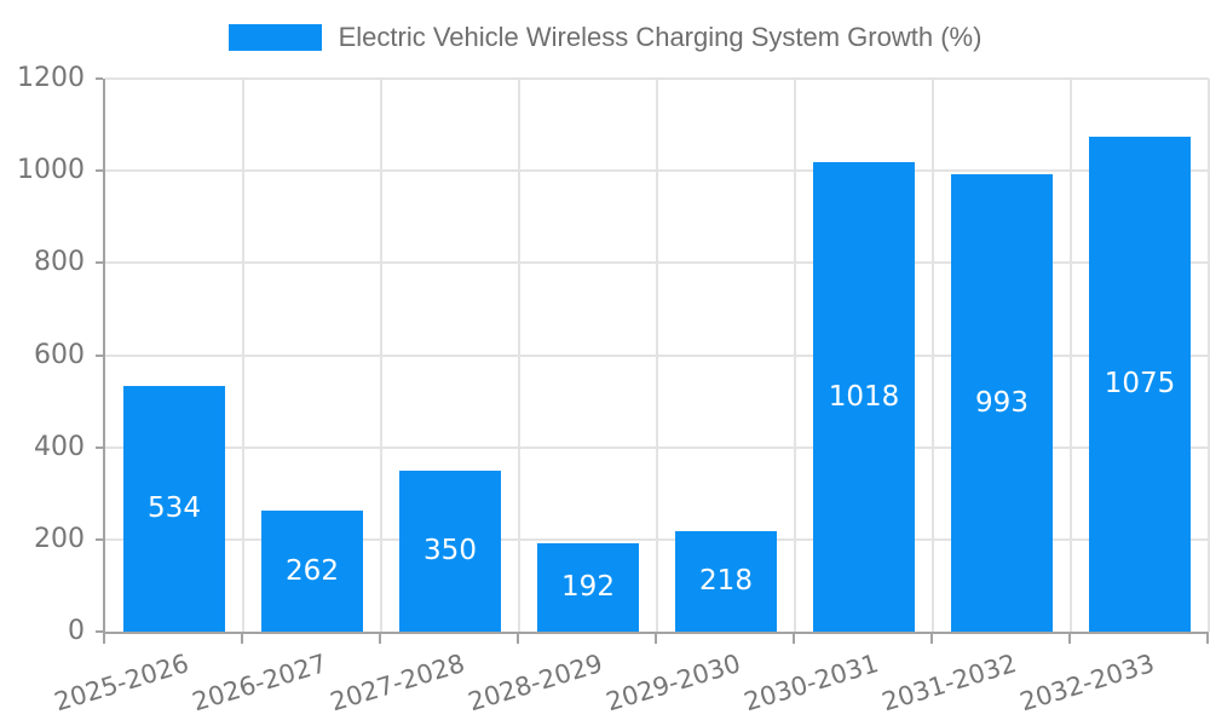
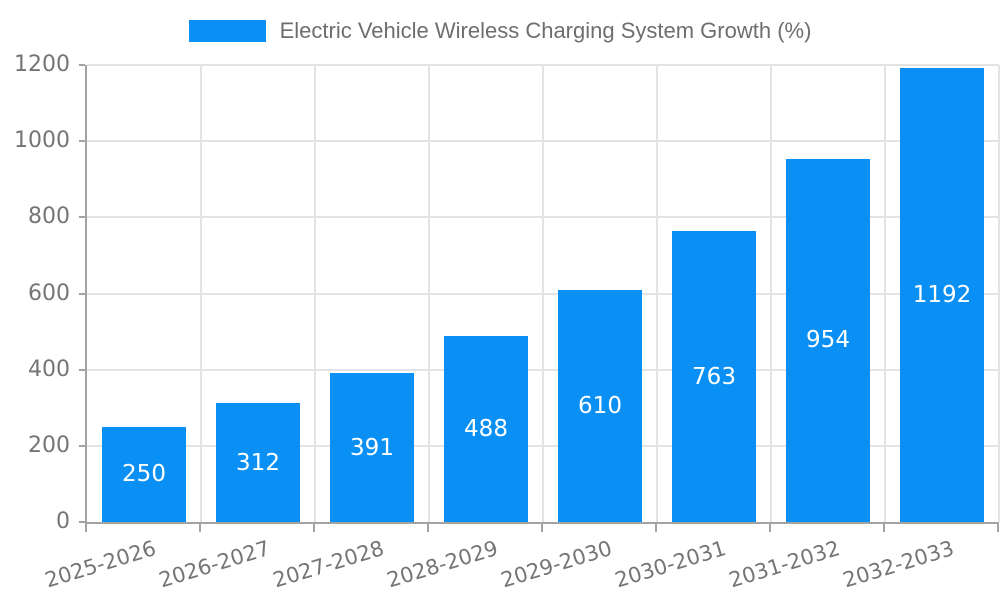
2025-2026: 534 -> 250
2026-2027: 262 -> 312
2027-2028: 350 -> 391
2028-2029: 192 -> 488
2029-2030: 218 -> 610
2030-2031: 1018 -> 763
2031-2032: 993 -> 954
2032-2033: 1075 -> 1192
